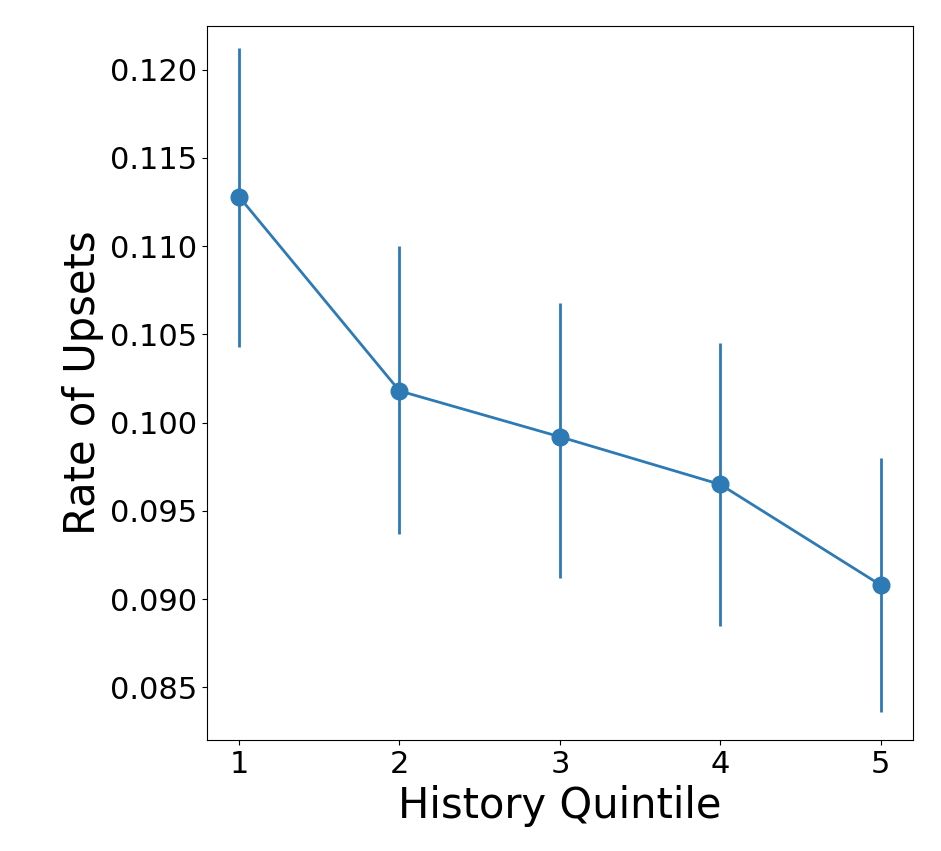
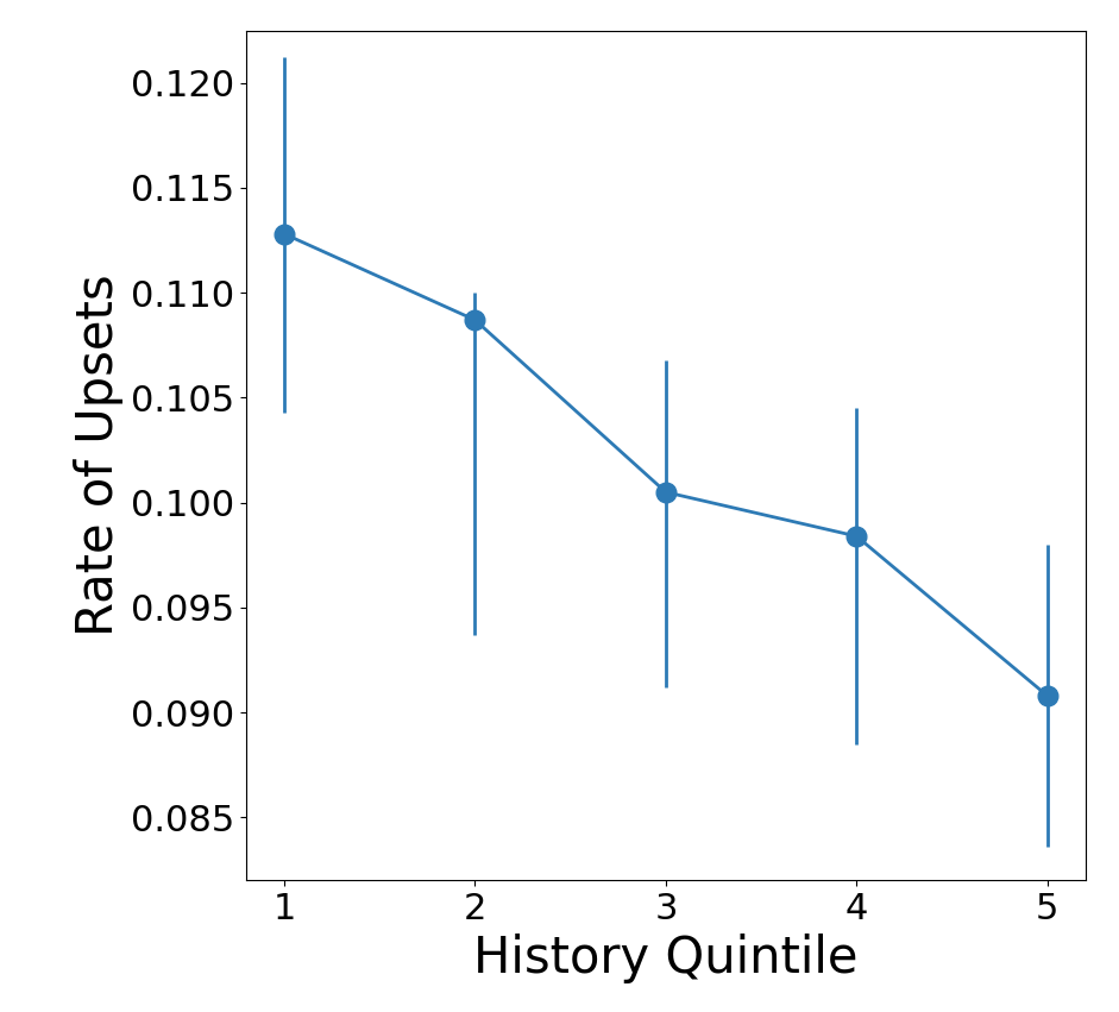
2: 0.1018 -> 0.1087
3: 0.0992 -> 0.1005
4: 0.0965 -> 0.0984
